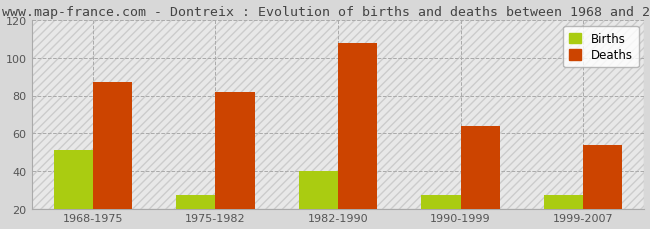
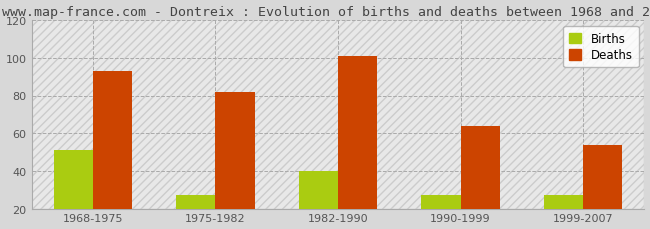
Deaths/1968-1975: 87 -> 93
Deaths/1982-1990: 108 -> 101
